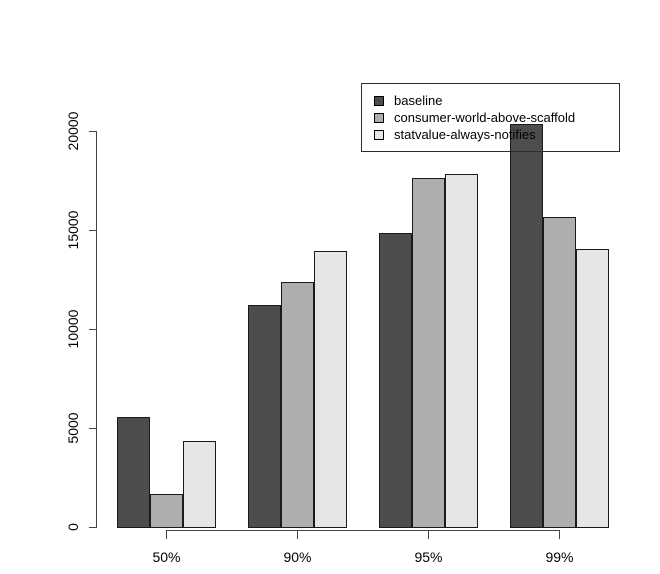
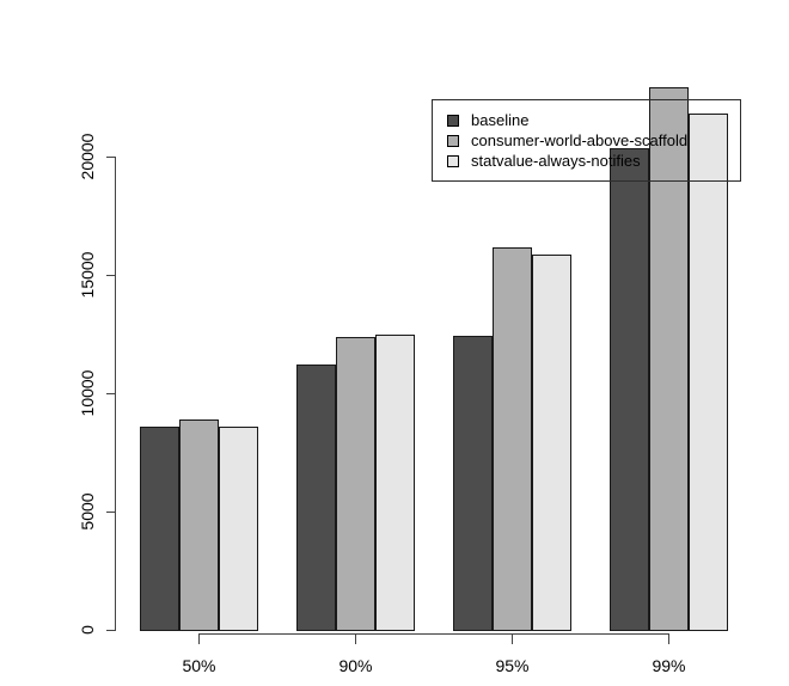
baseline/50%: 5600 -> 8600
consumer-world-above-scaffold/50%: 1700 -> 9000
statvalue-always-notifies/50%: 4400 -> 8600
statvalue-always-notifies/90%: 14000 -> 12600
baseline/95%: 14900 -> 12500
consumer-world-above-scaffold/95%: 17700 -> 16200
statvalue-always-notifies/95%: 17900 -> 16000
consumer-world-above-scaffold/99%: 15700 -> 23000
statvalue-always-notifies/99%: 14100 -> 21900
